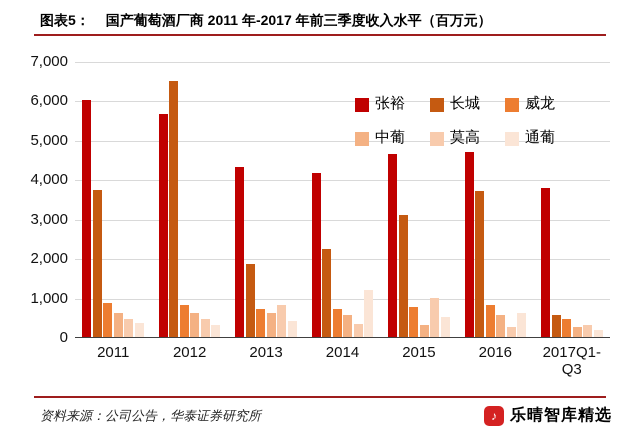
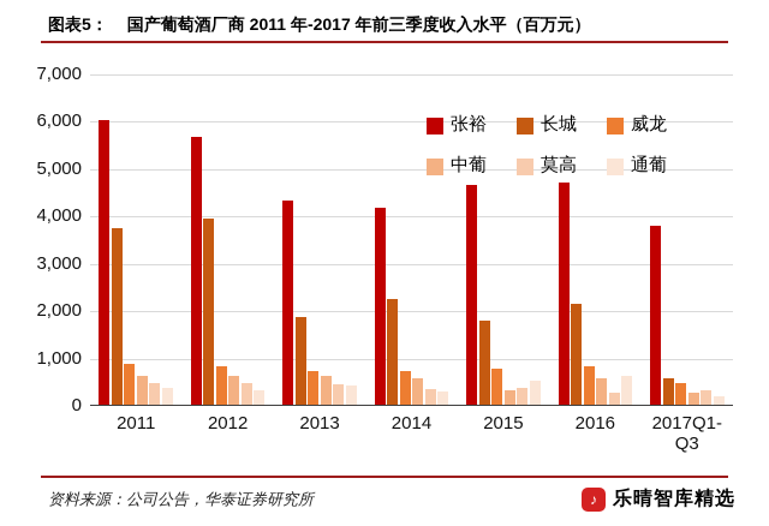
长城/2012: 6500 -> 3900
莫高/2013: 800 -> 400
通葡/2014: 1200 -> 300
长城/2015: 3100 -> 1800
莫高/2015: 1000 -> 400
长城/2016: 3700 -> 2100
